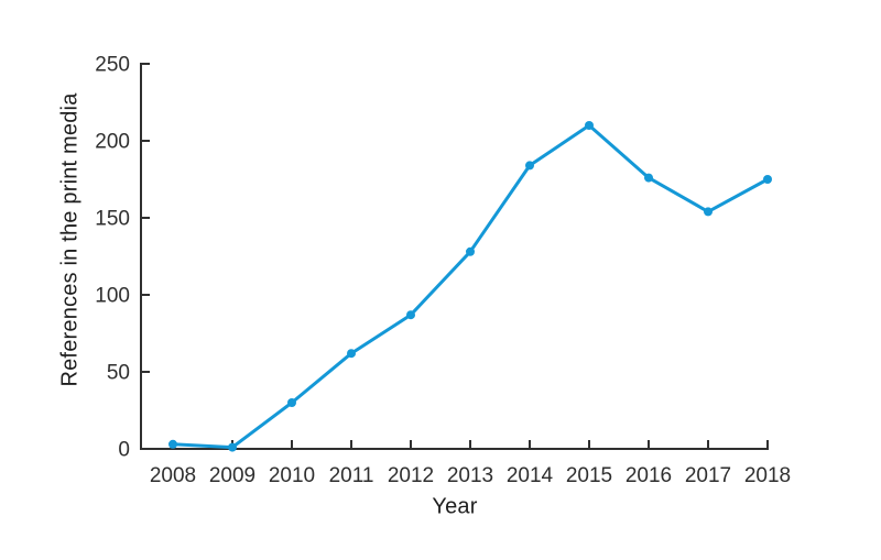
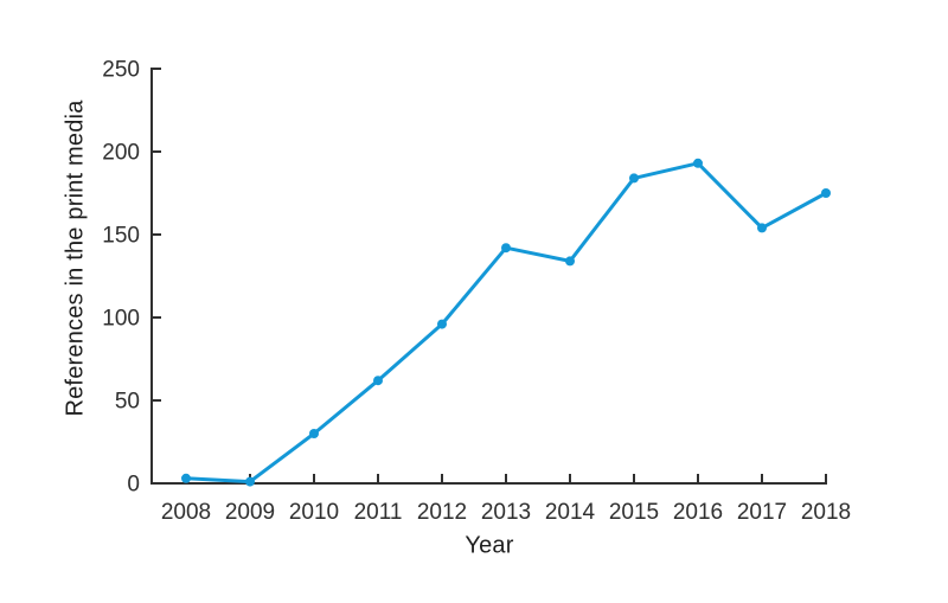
2012: 87 -> 96
2013: 128 -> 142
2014: 184 -> 134
2015: 210 -> 184
2016: 176 -> 193
